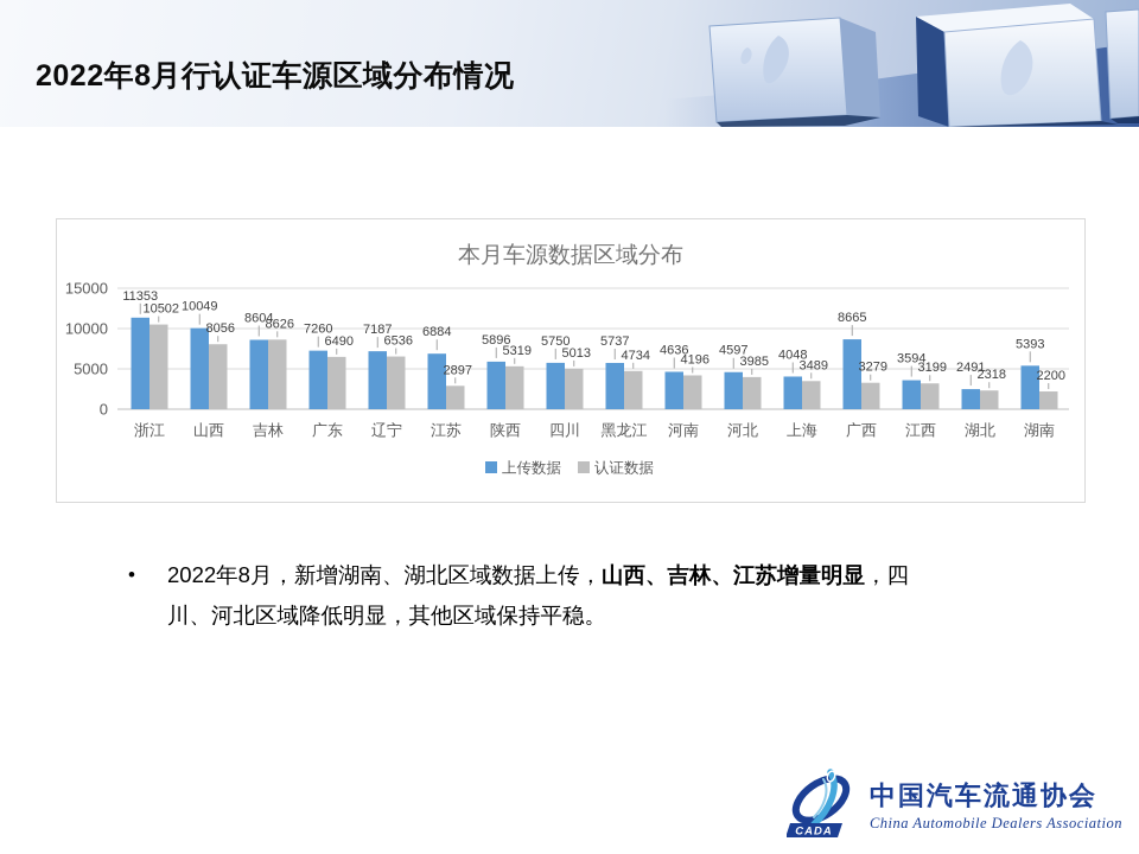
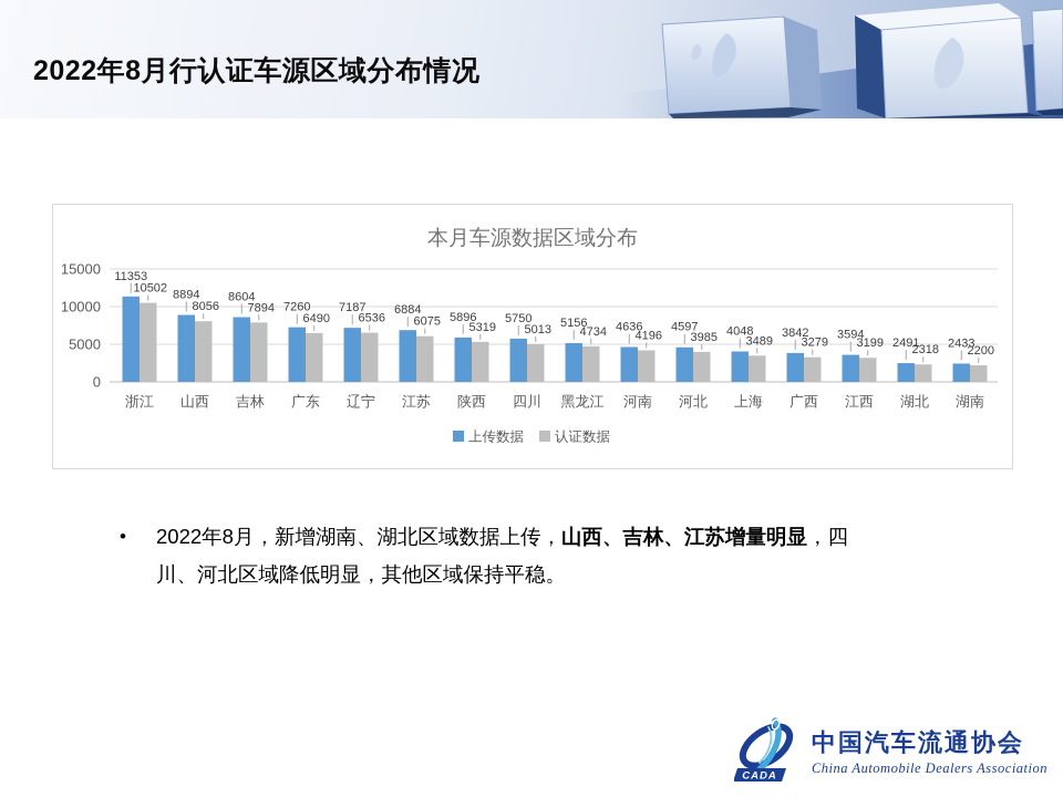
上传数据/山西: 10049 -> 8894
认证数据/吉林: 8626 -> 7894
认证数据/江苏: 2897 -> 6075
上传数据/黑龙江: 5737 -> 5156
上传数据/广西: 8665 -> 3842
上传数据/湖南: 5393 -> 2433
